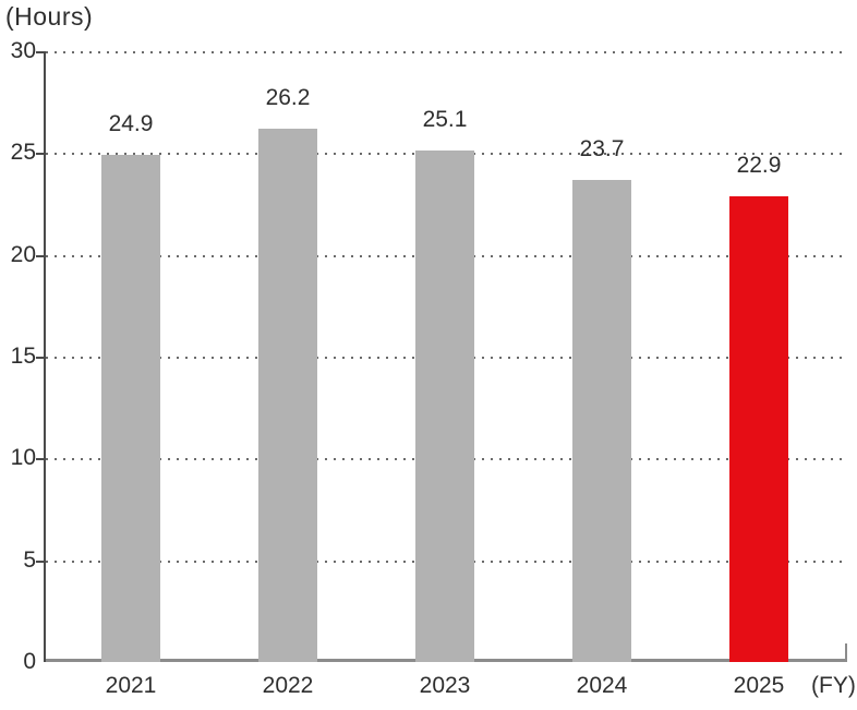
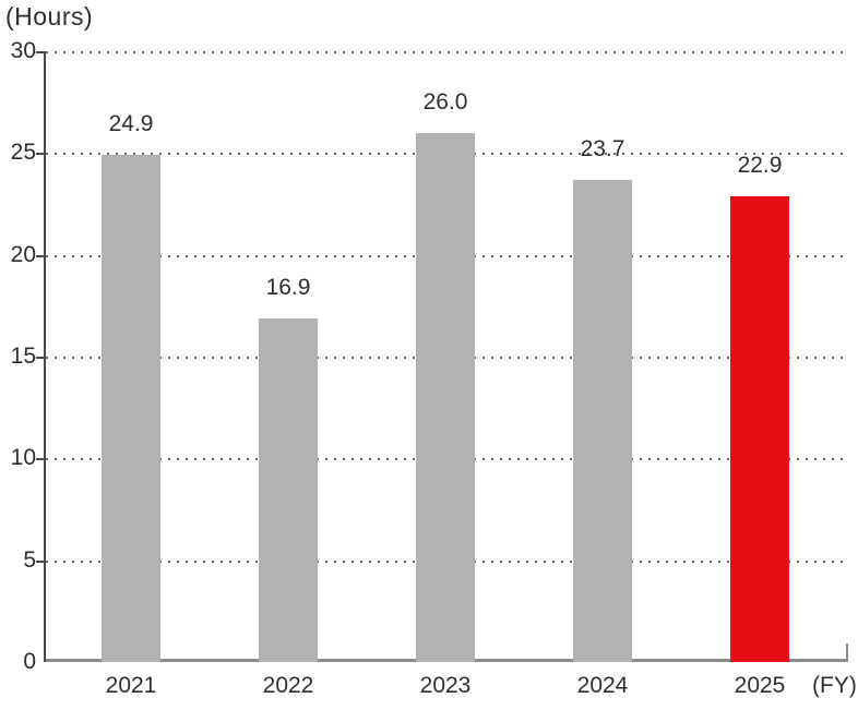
2022: 26.2 -> 16.9
2023: 25.1 -> 26.0
